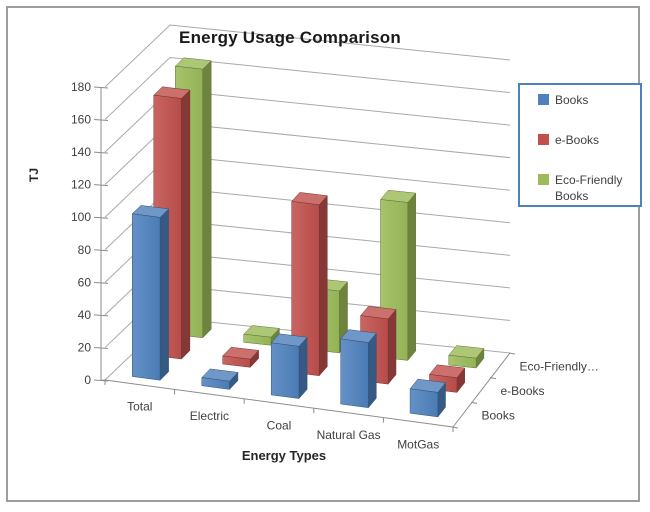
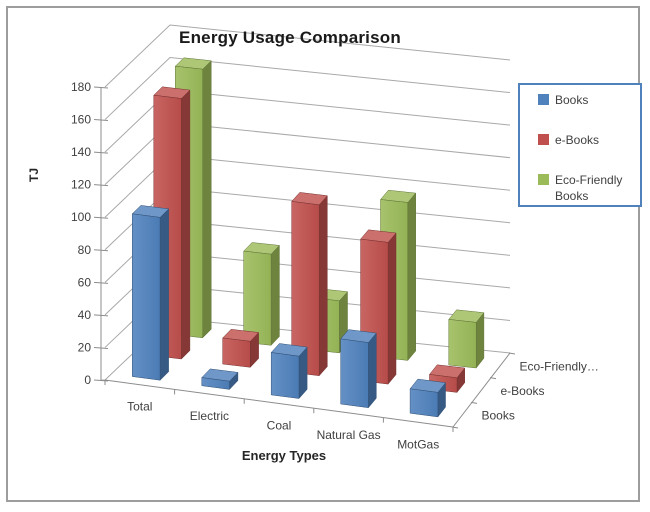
e-Books/Electric: 5 -> 16
Eco-Friendly Books/Electric: 5 -> 56
Books/Coal: 32 -> 26
Eco-Friendly Books/Coal: 38 -> 32
e-Books/Natural Gas: 40 -> 87
Eco-Friendly Books/MotGas: 6 -> 28
